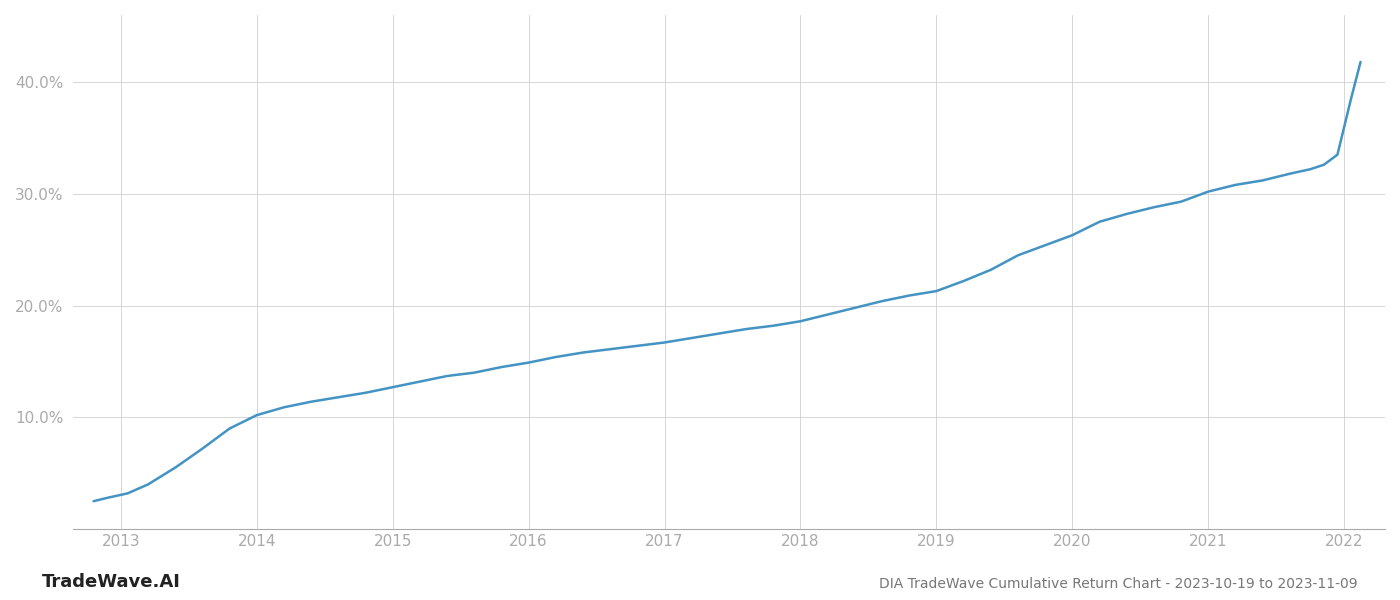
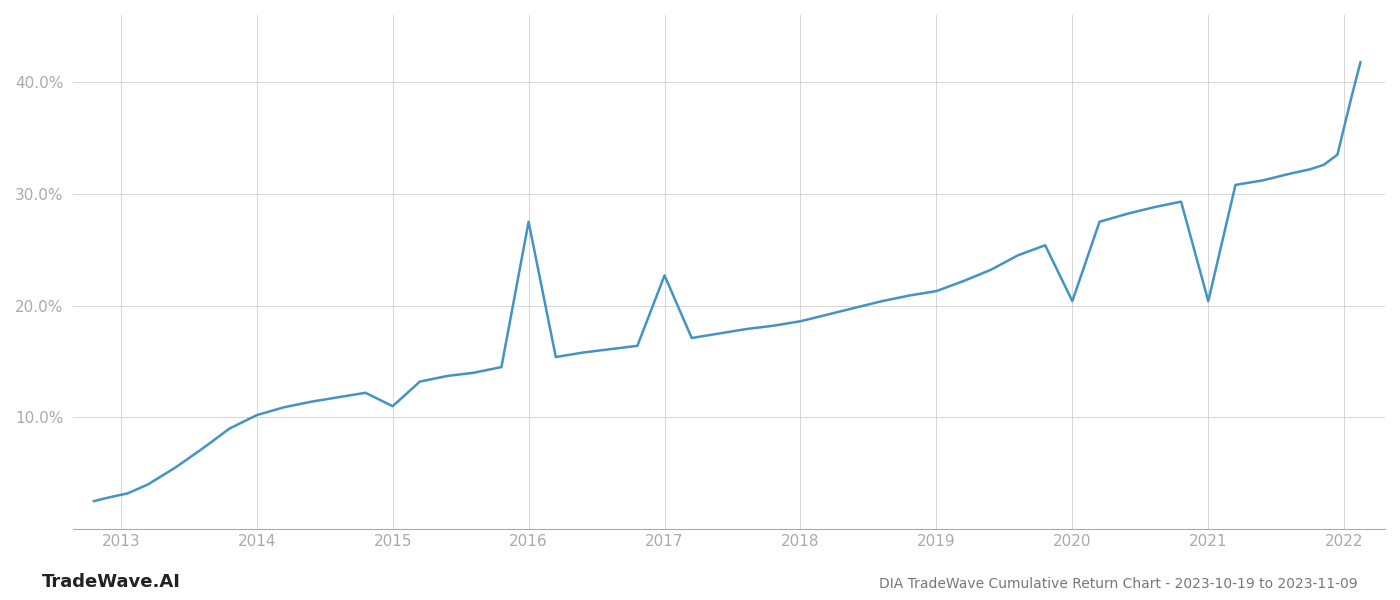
2015: 12.7% -> 11.0%
2016: 14.9% -> 27.5%
2017: 16.7% -> 22.7%
2020: 26.3% -> 20.4%
2021: 30.2% -> 20.4%
